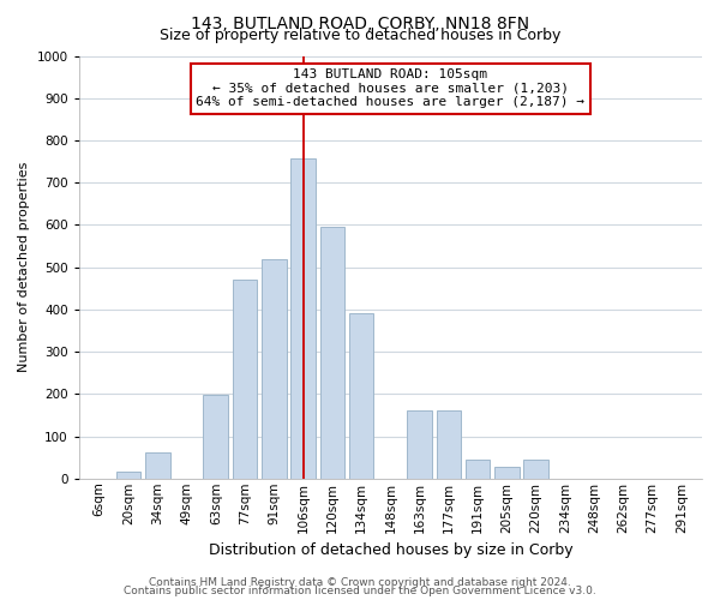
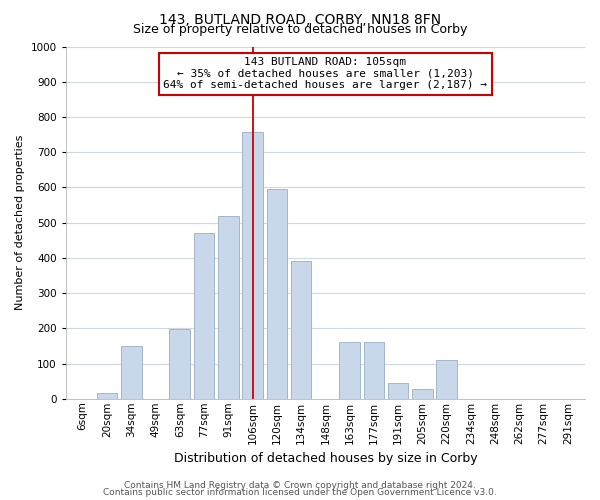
34sqm: 63 -> 150
220sqm: 45 -> 110
